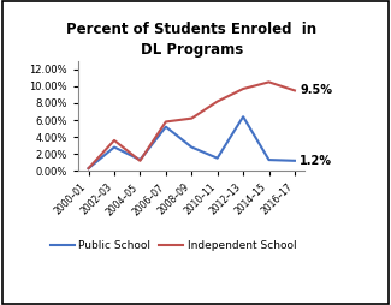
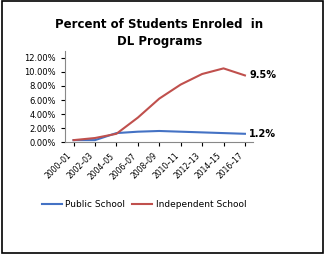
Public School/2002–03: 2.8% -> 0.3%
Independent School/2002–03: 3.6% -> 0.6%
Public School/2006–07: 5.2% -> 1.5%
Independent School/2006–07: 5.8% -> 3.5%
Public School/2008–09: 2.8% -> 1.6%
Public School/2012–13: 6.4% -> 1.4%
